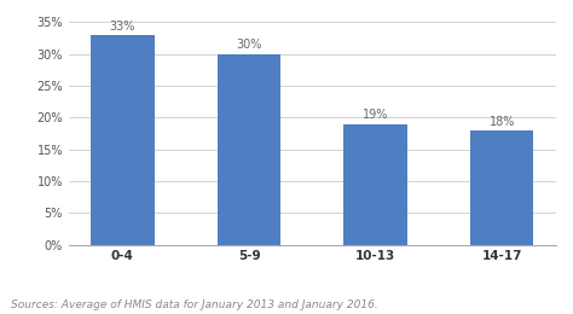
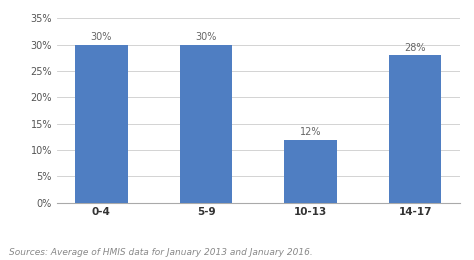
0-4: 33% -> 30%
10-13: 19% -> 12%
14-17: 18% -> 28%
